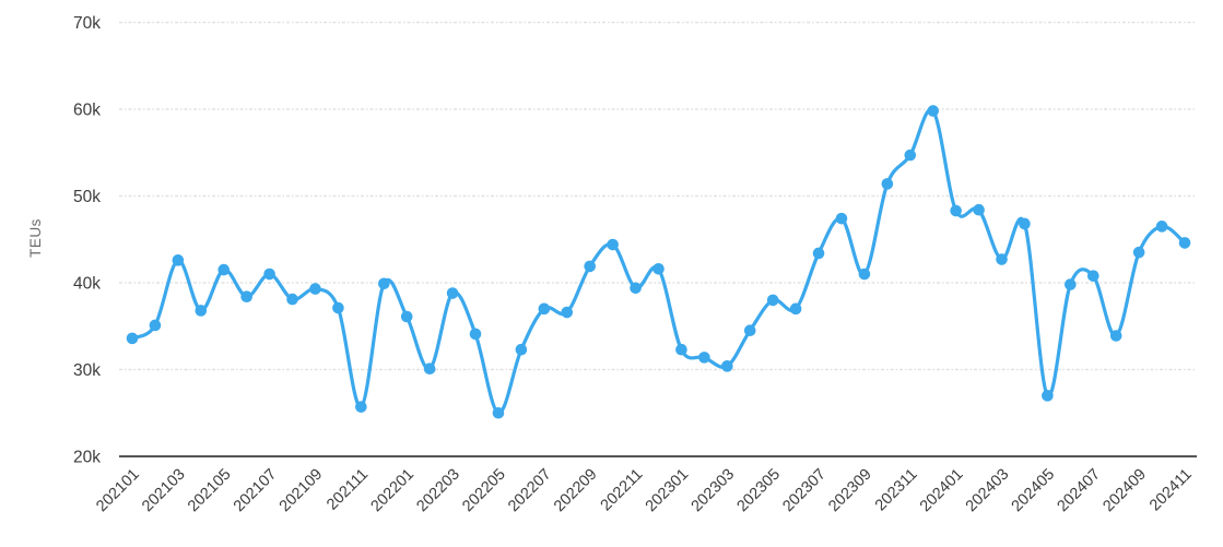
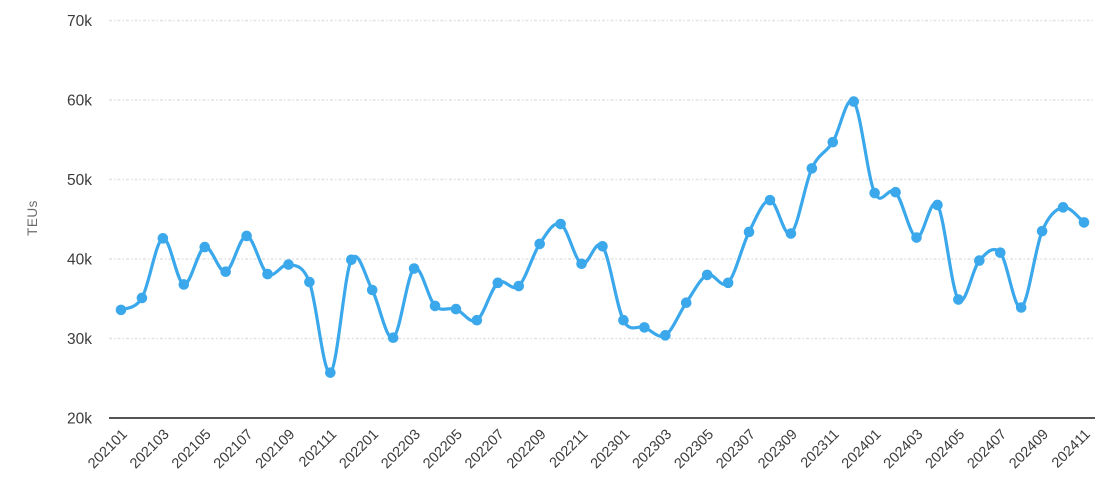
202107: 41k -> 43k
202205: 25k -> 34k
202309: 41k -> 43k
202405: 27k -> 35k
